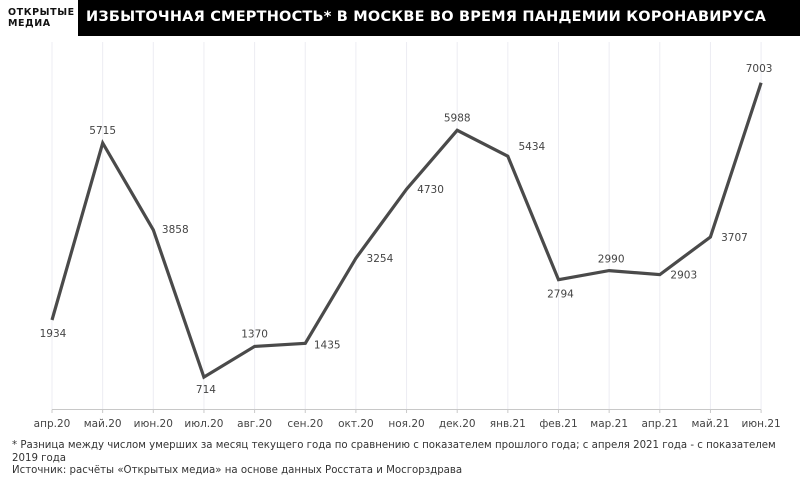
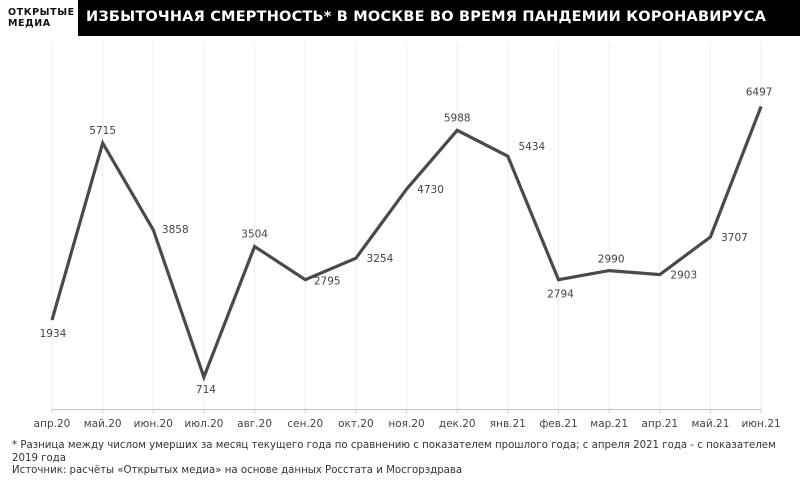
авг.20: 1370 -> 3504
сен.20: 1435 -> 2795
июн.21: 7003 -> 6497
